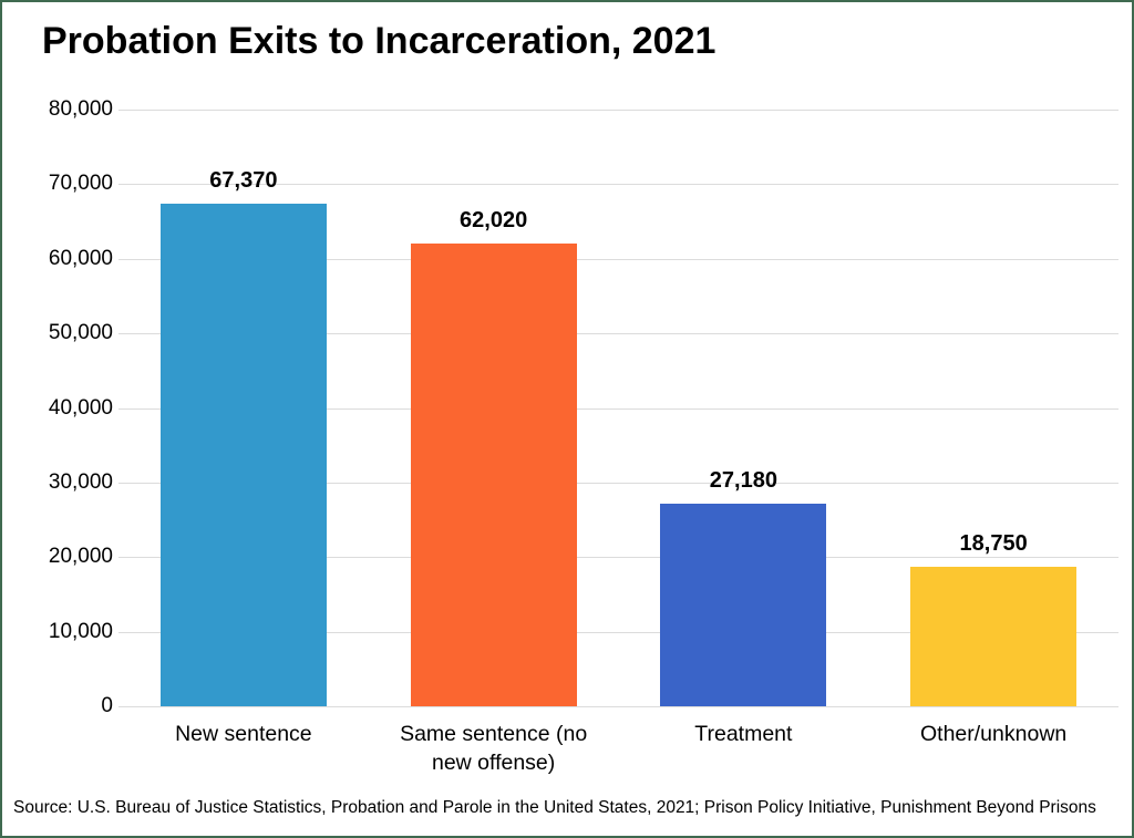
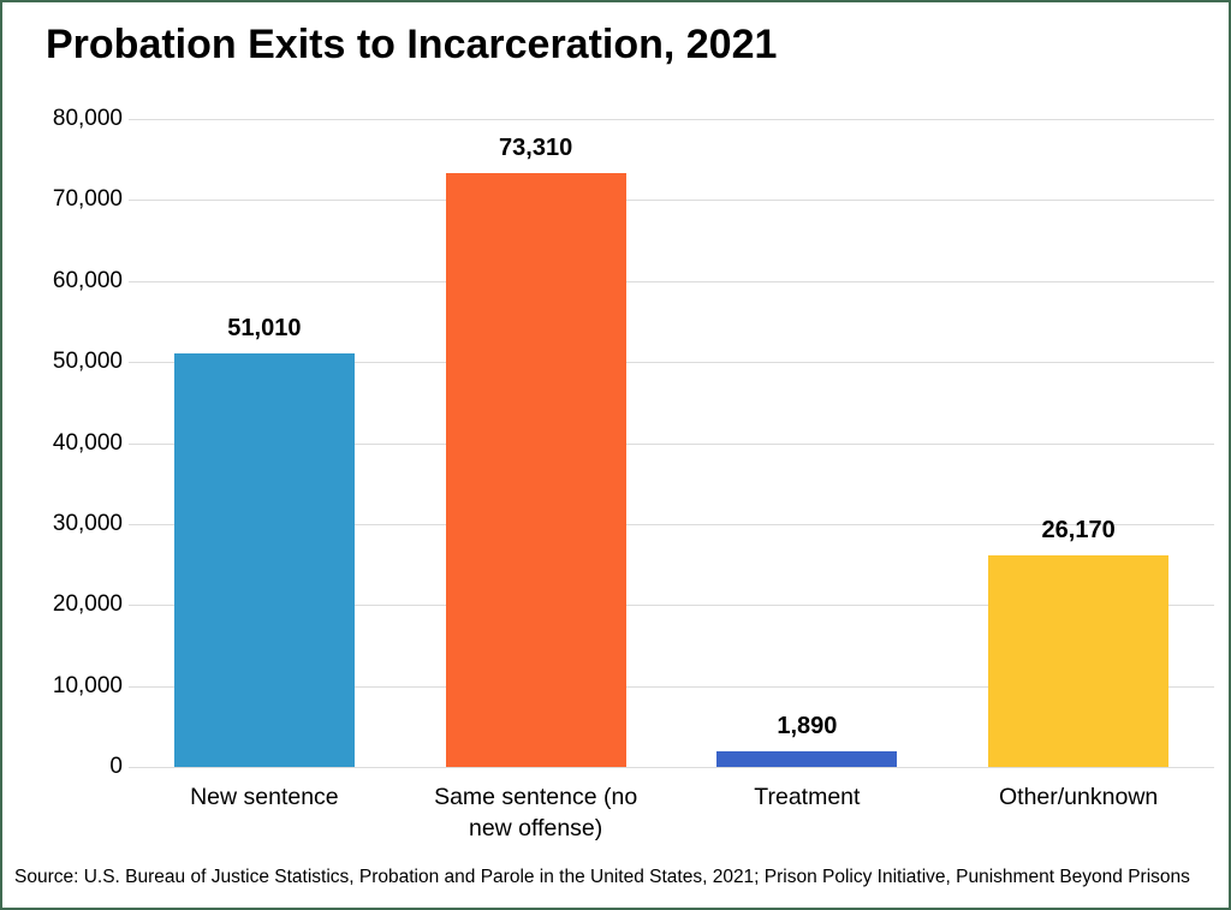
New sentence: 67,370 -> 51,010
Same sentence (no new offense): 62,020 -> 73,310
Treatment: 27,180 -> 1,890
Other/unknown: 18,750 -> 26,170
